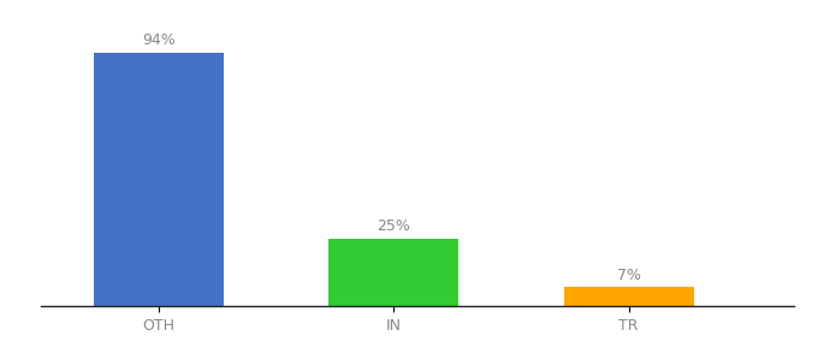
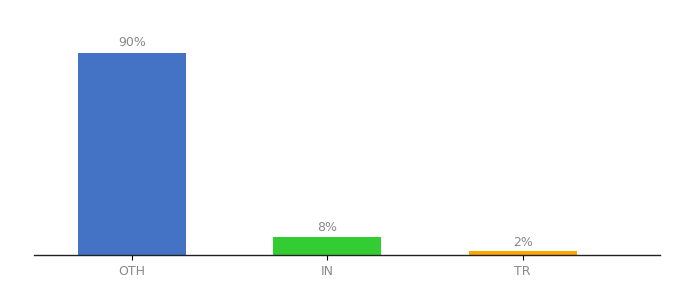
OTH: 94% -> 90%
IN: 25% -> 8%
TR: 7% -> 2%
